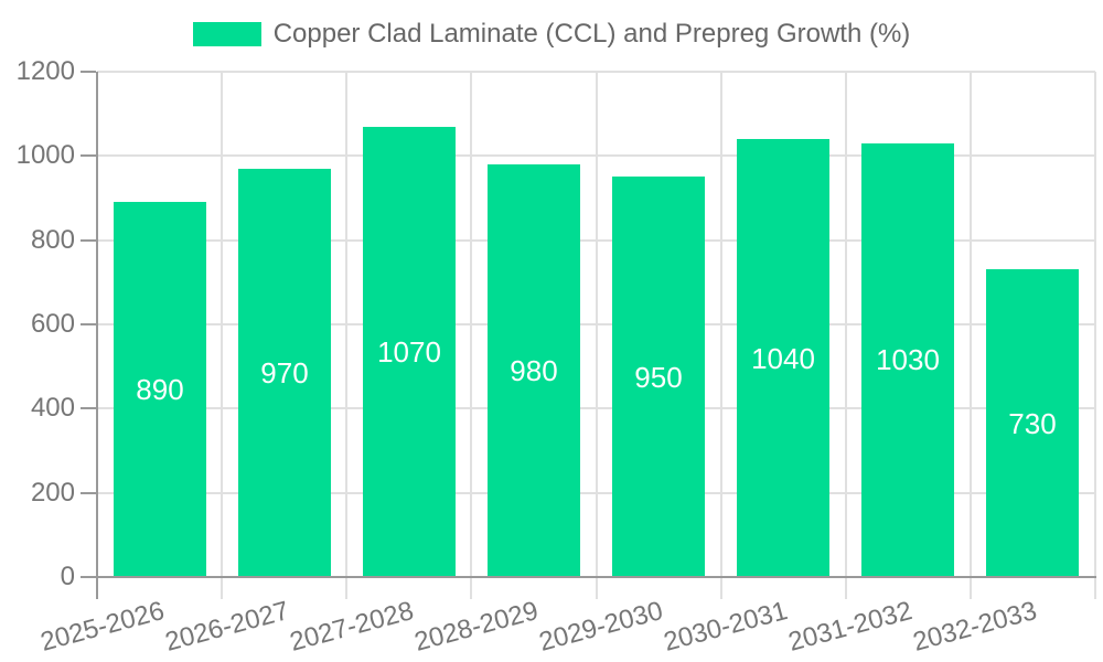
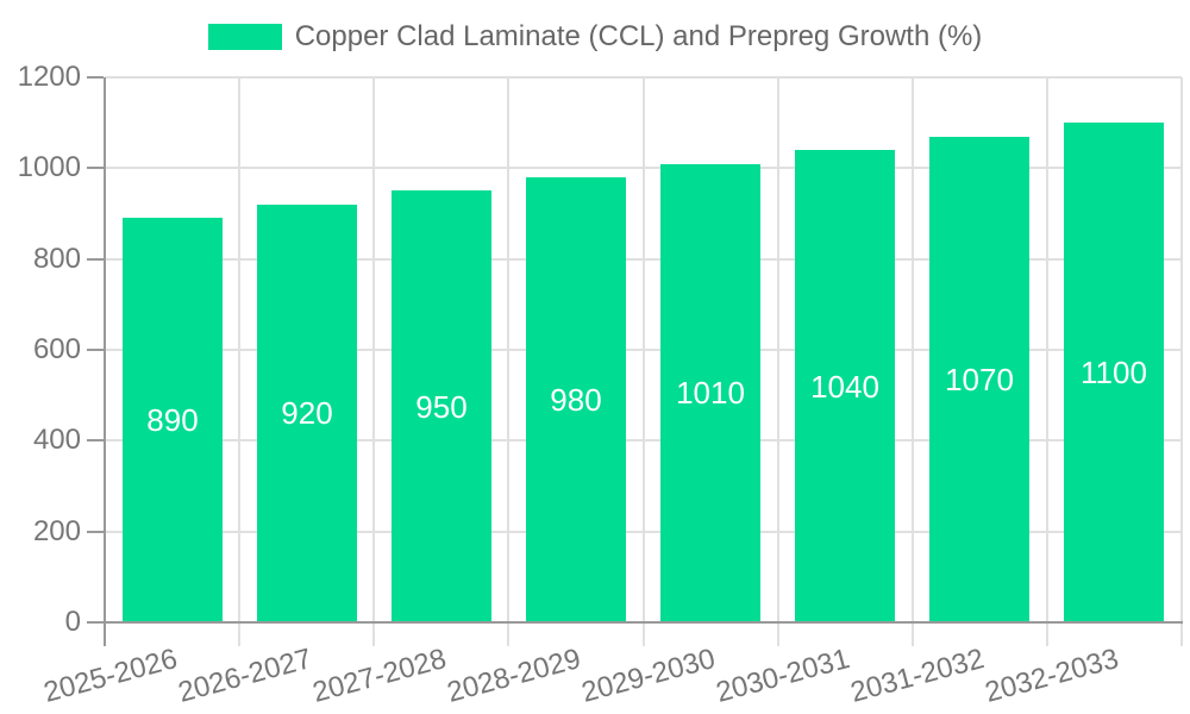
2026-2027: 970 -> 920
2027-2028: 1070 -> 950
2029-2030: 950 -> 1010
2031-2032: 1030 -> 1070
2032-2033: 730 -> 1100
